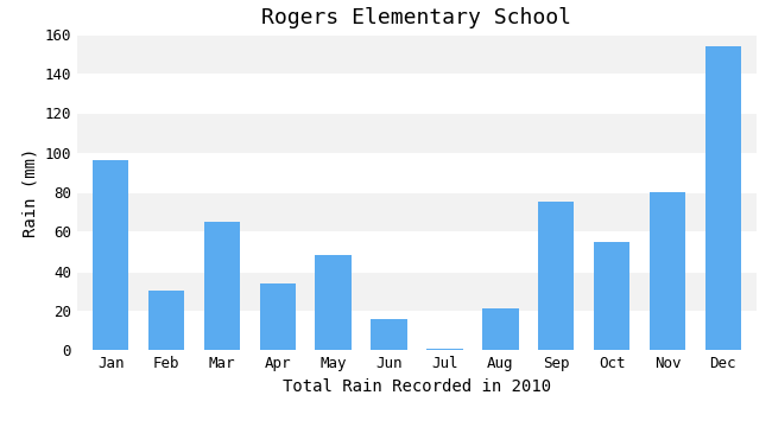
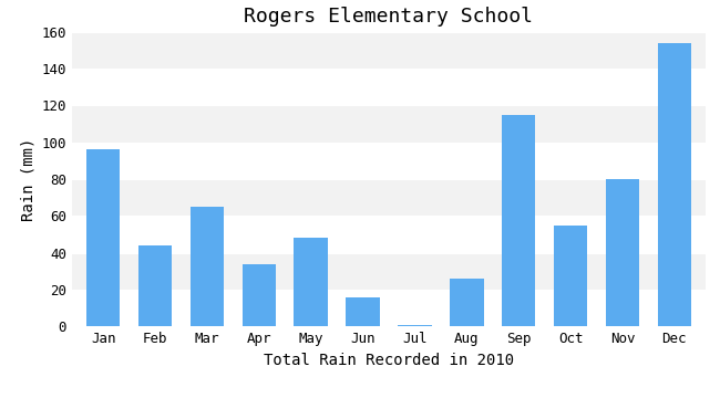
Feb: 30 -> 44
Aug: 21 -> 26
Sep: 75 -> 115
